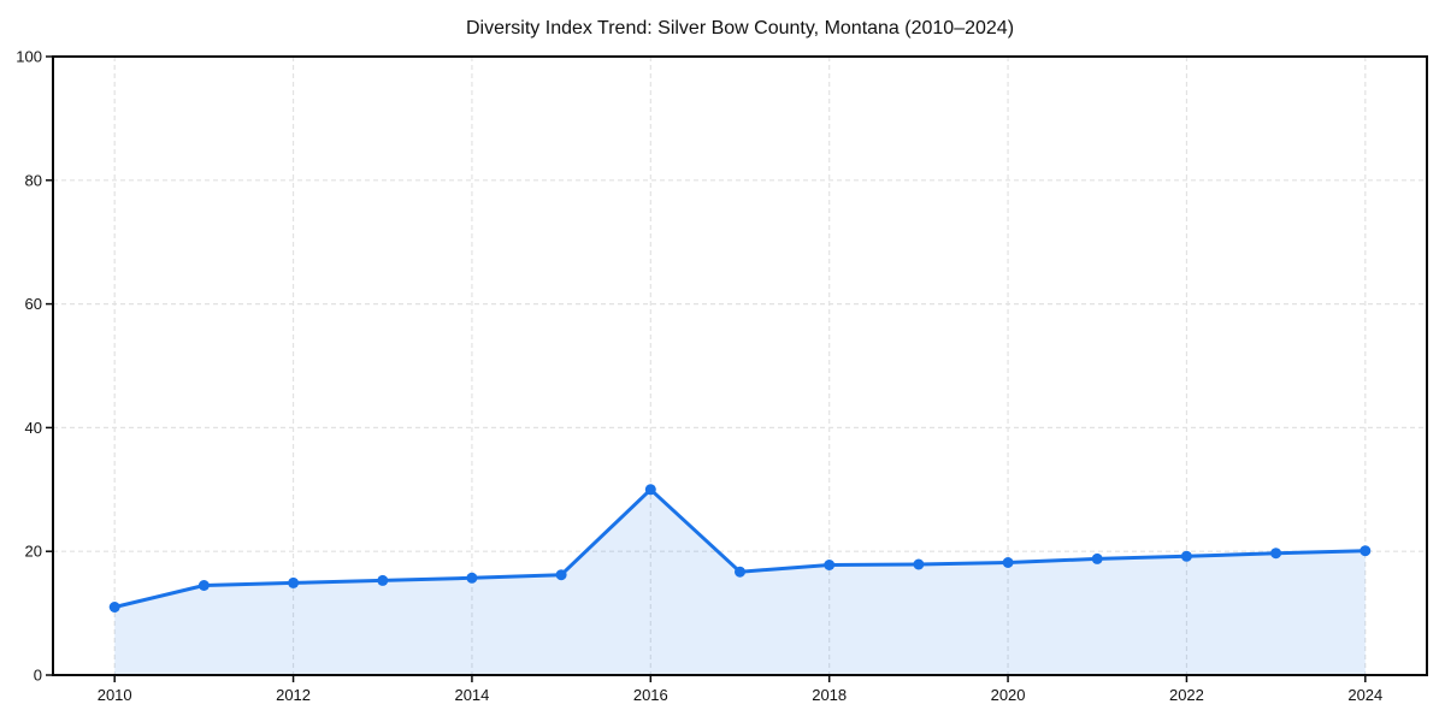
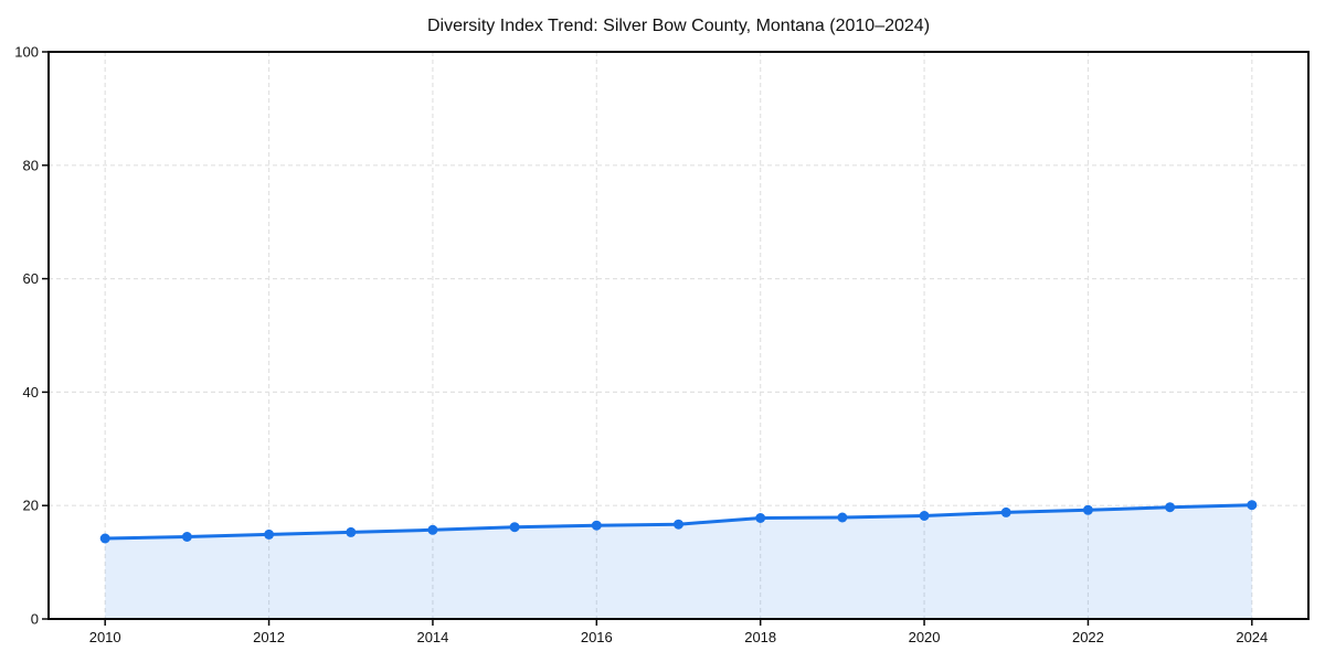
2010: 11 -> 14
2016: 30 -> 16
